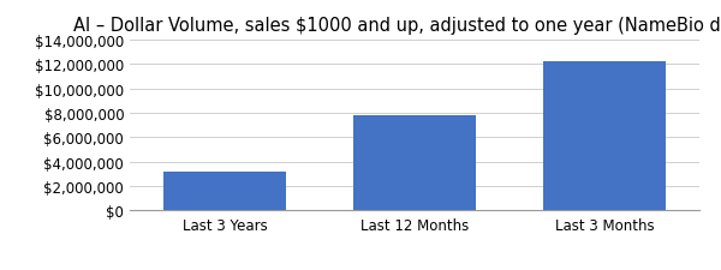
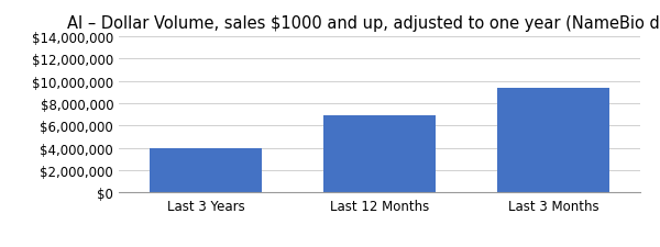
Last 3 Years: $3,200,000 -> $4,000,000
Last 12 Months: $7,800,000 -> $6,900,000
Last 3 Months: $12,200,000 -> $9,400,000
